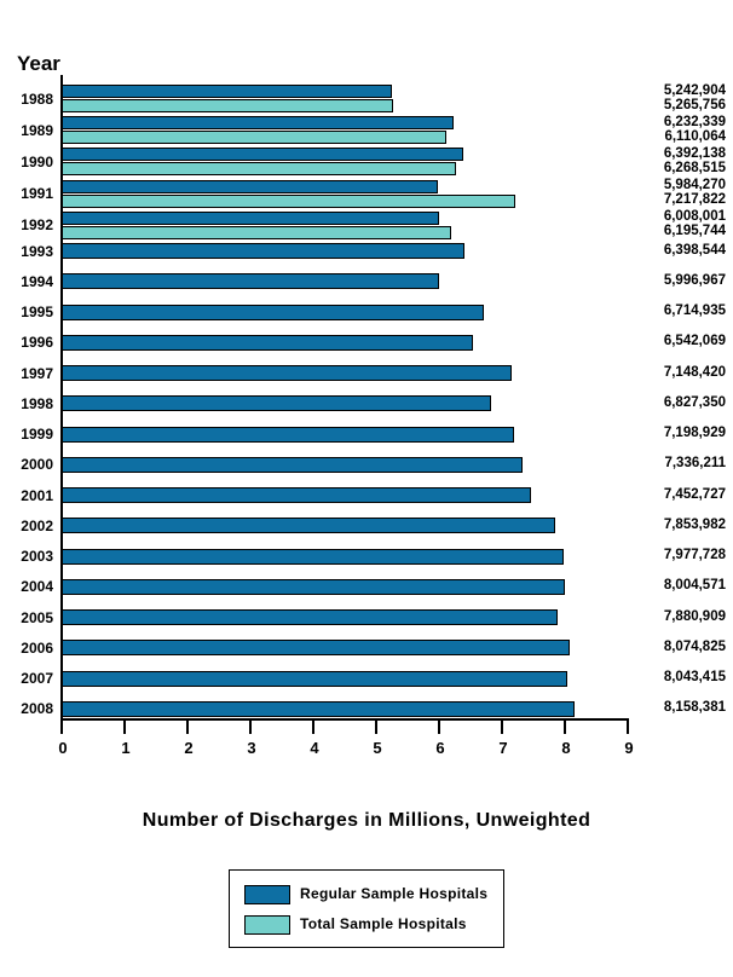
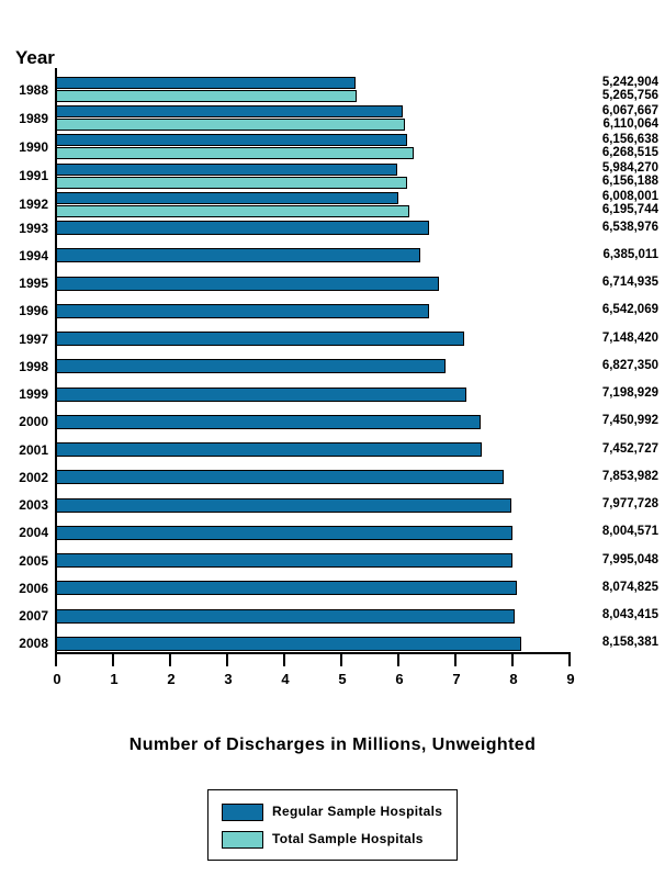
Regular Sample Hospitals/1989: 6,232,339 -> 6,067,667
Regular Sample Hospitals/1990: 6,392,138 -> 6,156,638
Total Sample Hospitals/1991: 7,217,822 -> 6,156,188
Regular Sample Hospitals/1993: 6,398,544 -> 6,538,976
Regular Sample Hospitals/1994: 5,996,967 -> 6,385,011
Regular Sample Hospitals/2000: 7,336,211 -> 7,450,992
Regular Sample Hospitals/2005: 7,880,909 -> 7,995,048
